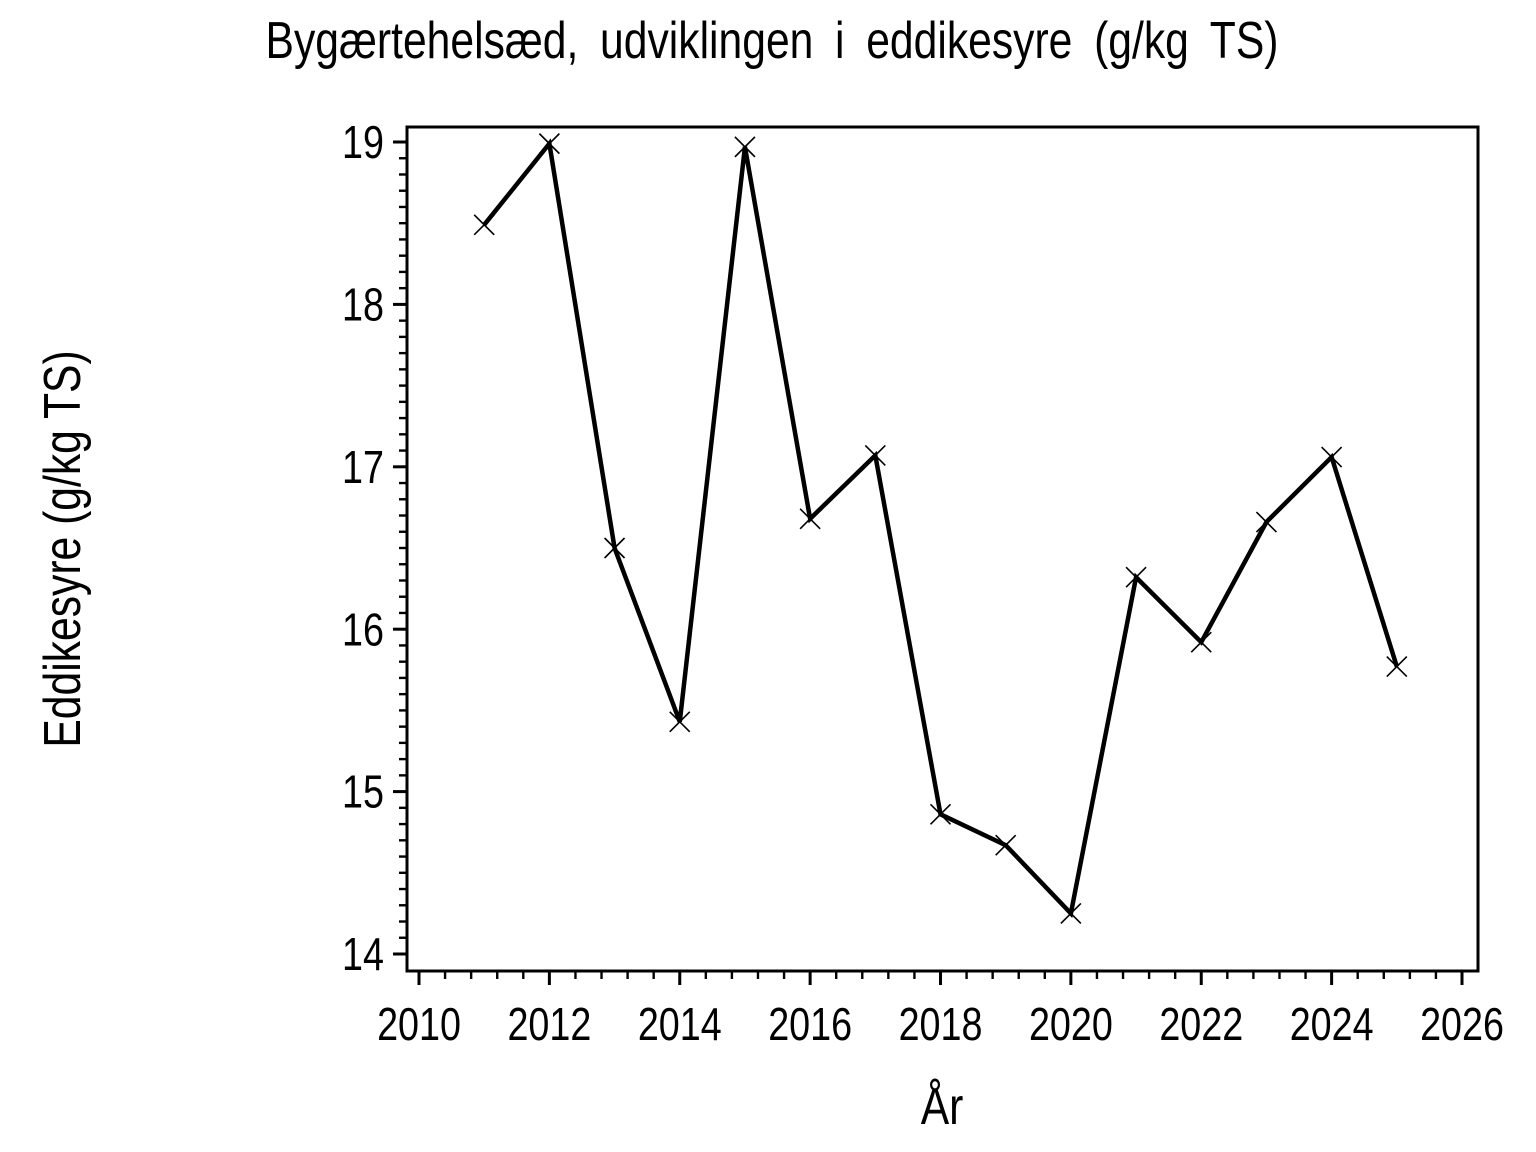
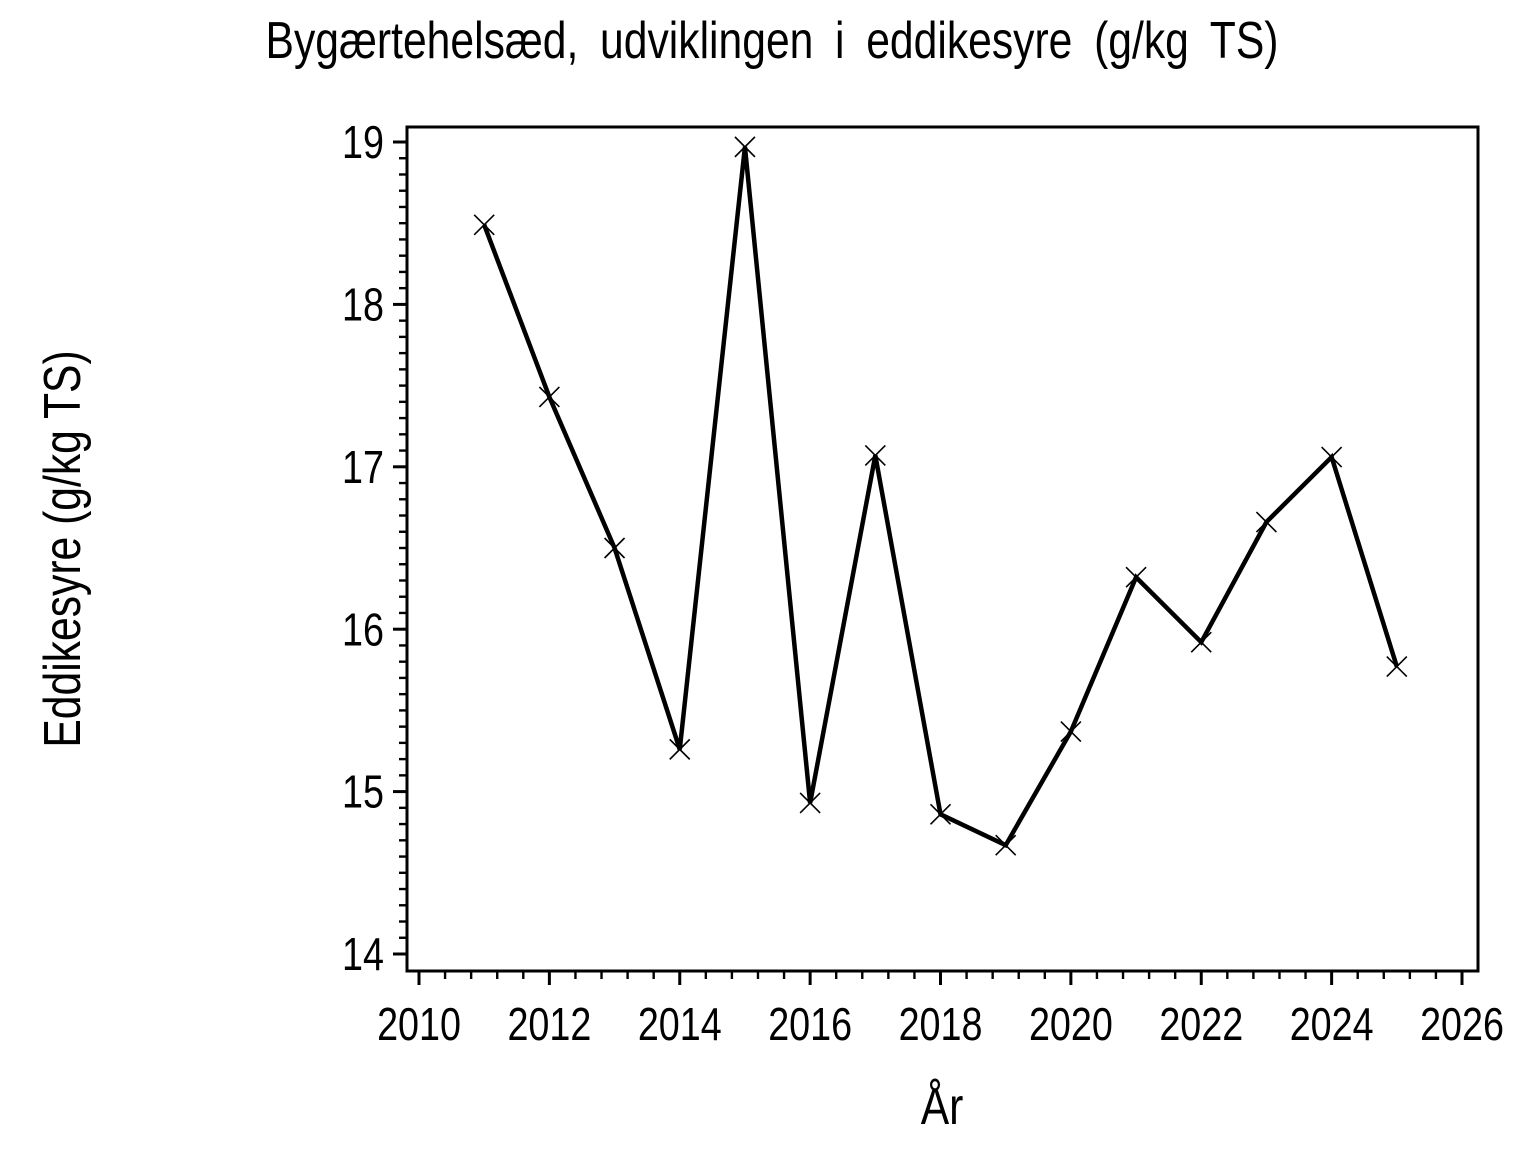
2012: 18.99 -> 17.43
2014: 15.43 -> 15.26
2016: 16.68 -> 14.93
2020: 14.25 -> 15.37
